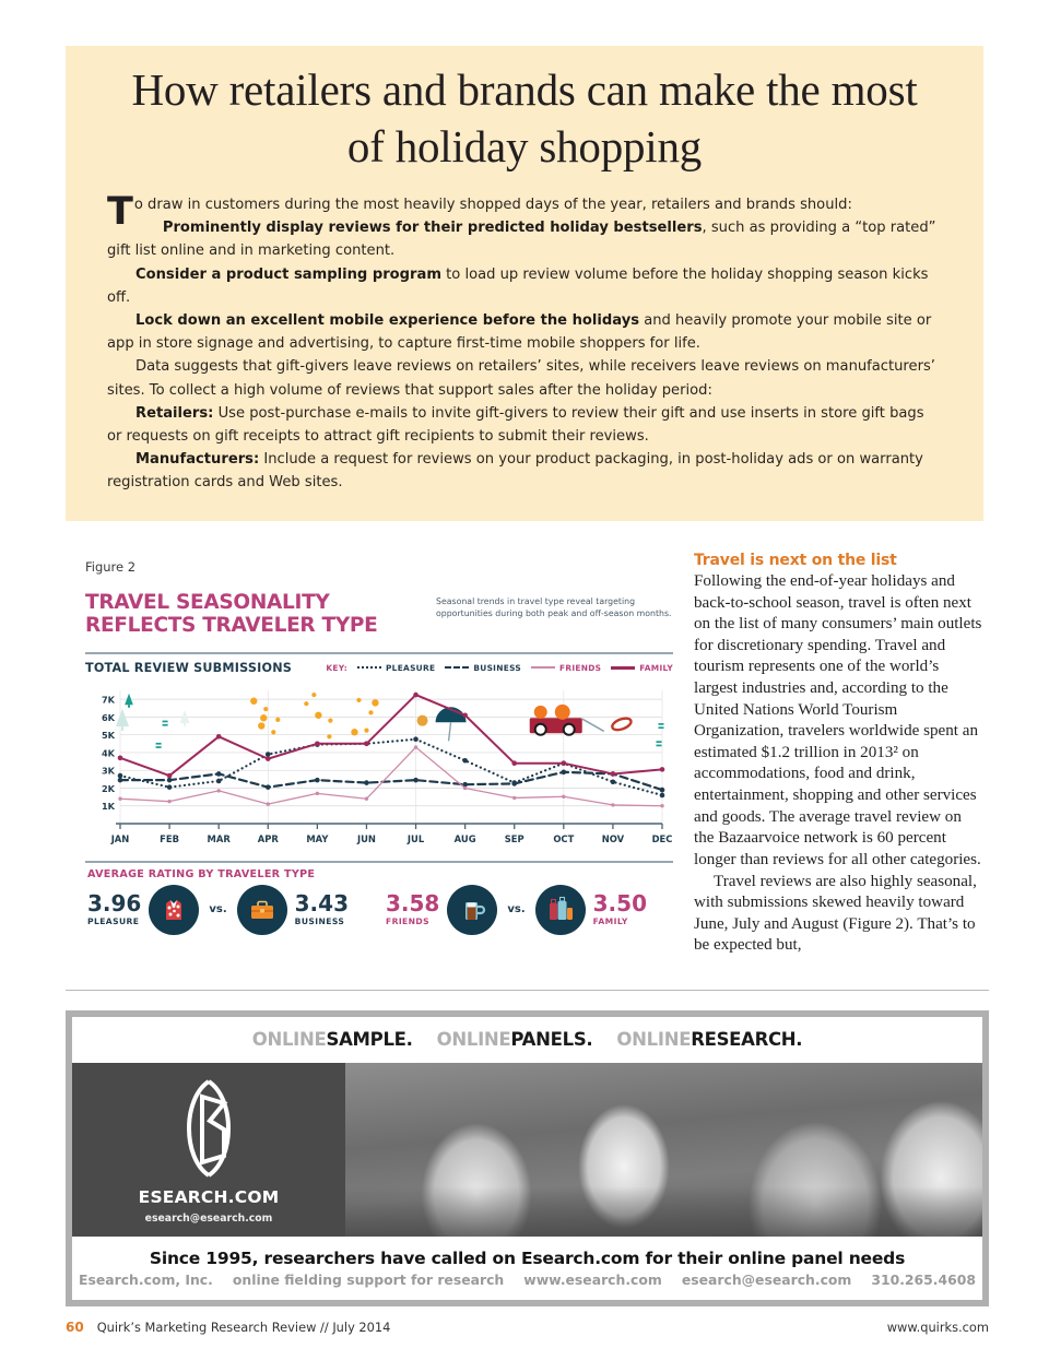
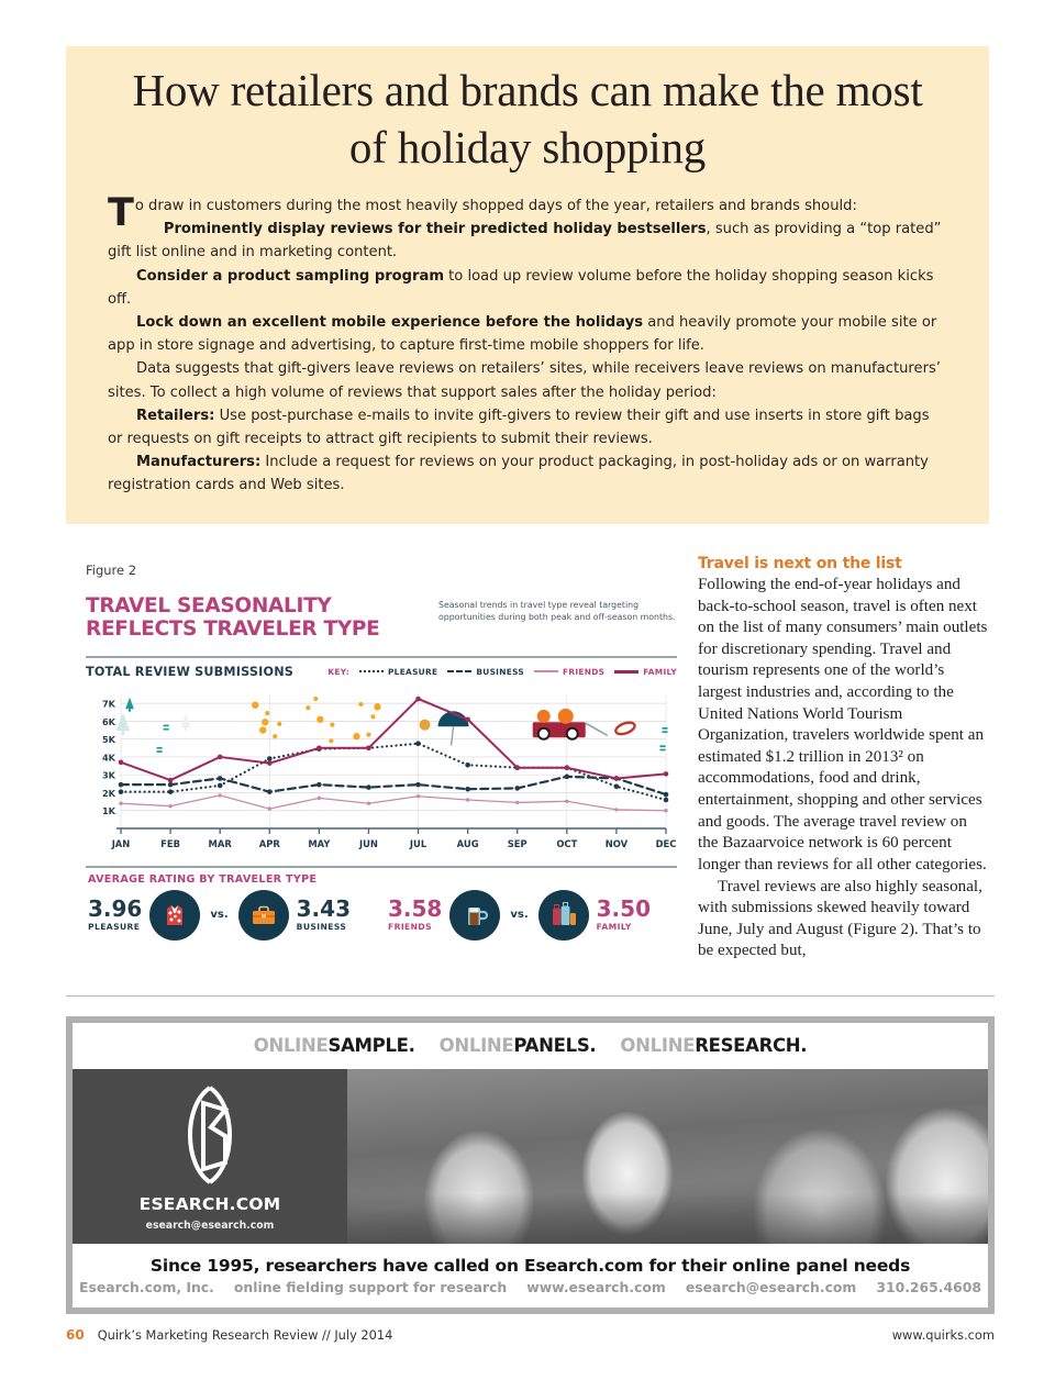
PLEASURE/JAN: 2.7K -> 2.0K
FAMILY/MAR: 4.9K -> 4.0K
FRIENDS/JUL: 4.3K -> 1.8K
FRIENDS/AUG: 2.0K -> 1.6K
PLEASURE/SEP: 2.3K -> 3.4K
